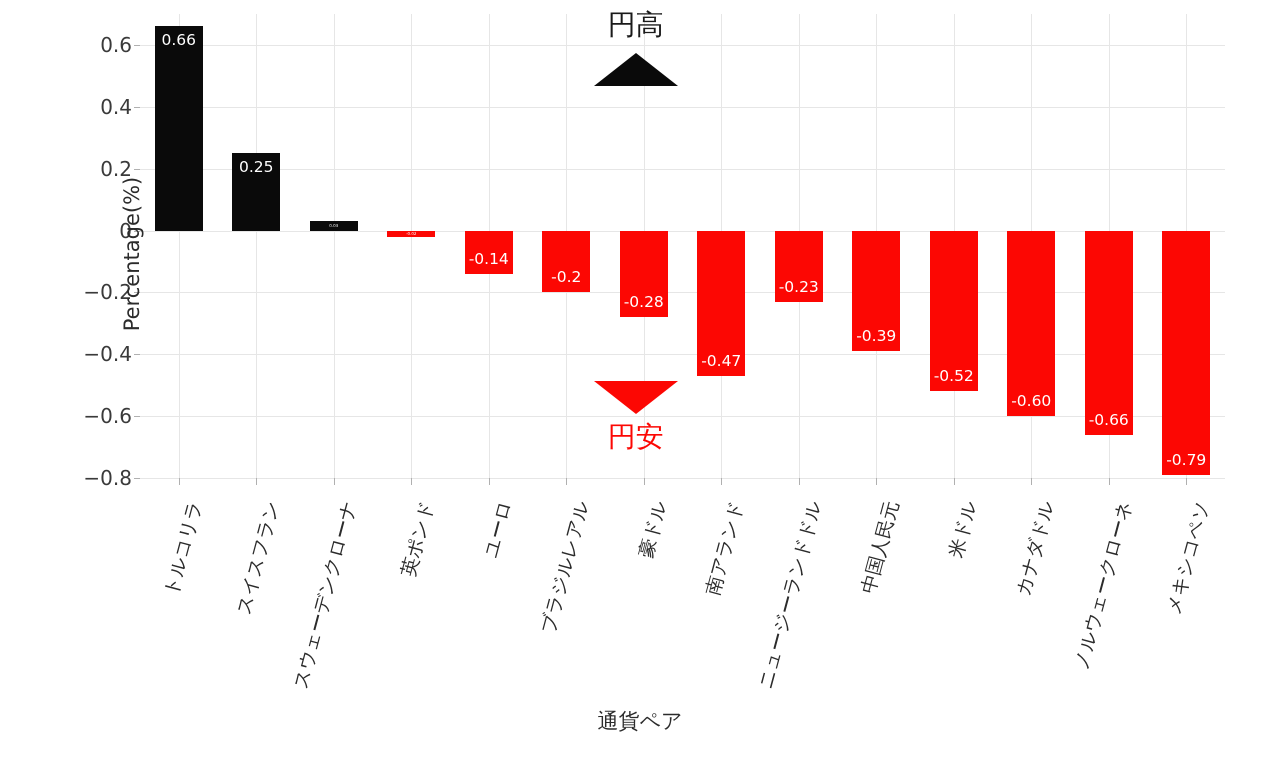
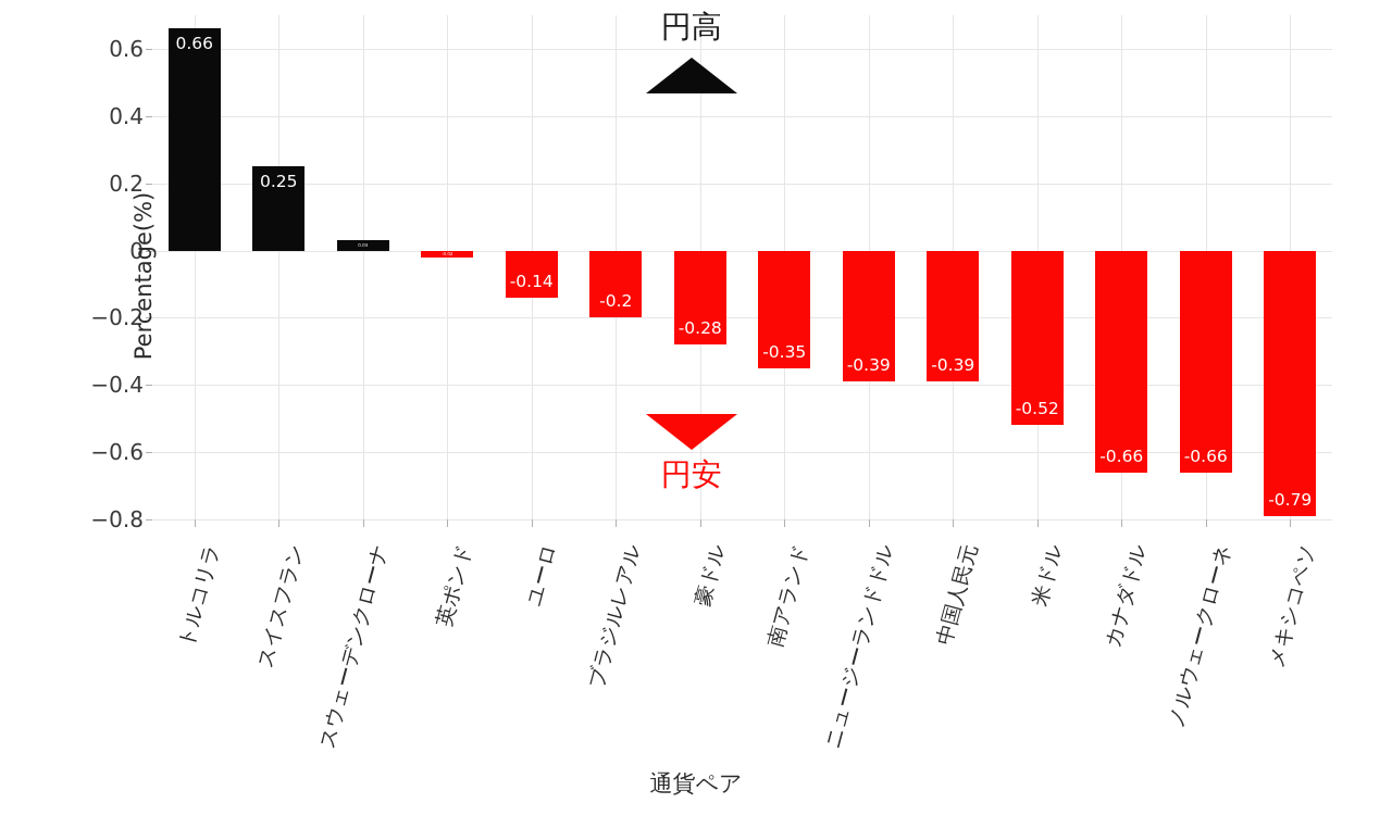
南アランド: -0.47 -> -0.35
ニュージーランドドル: -0.23 -> -0.39
カナダドル: -0.60 -> -0.66
